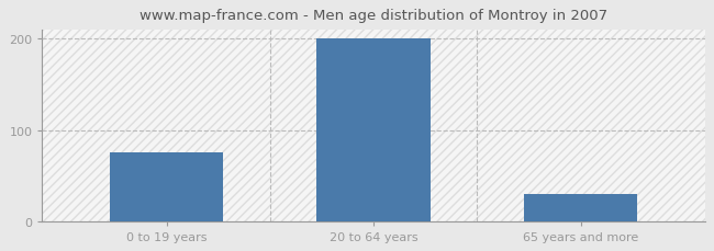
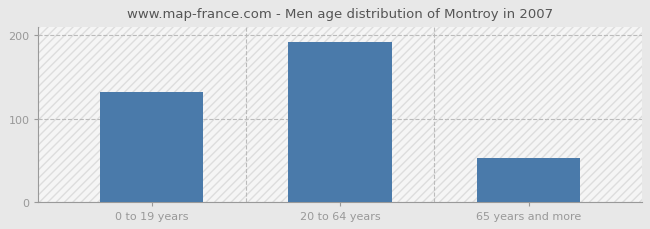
0 to 19 years: 75 -> 132
20 to 64 years: 200 -> 192
65 years and more: 30 -> 52
